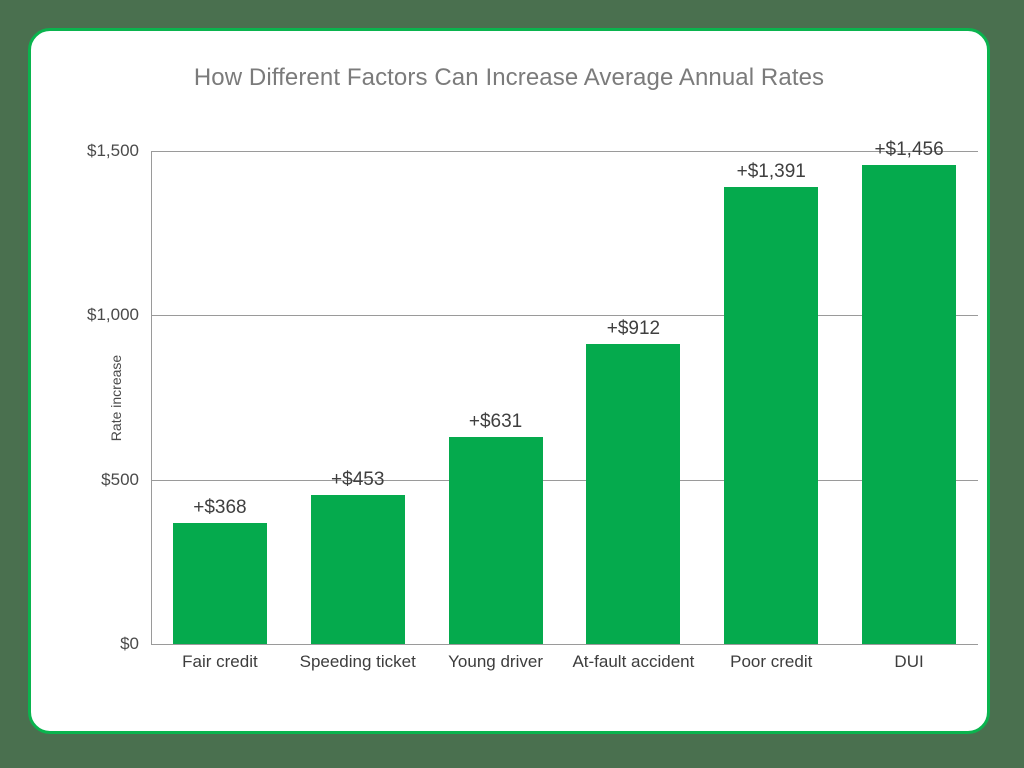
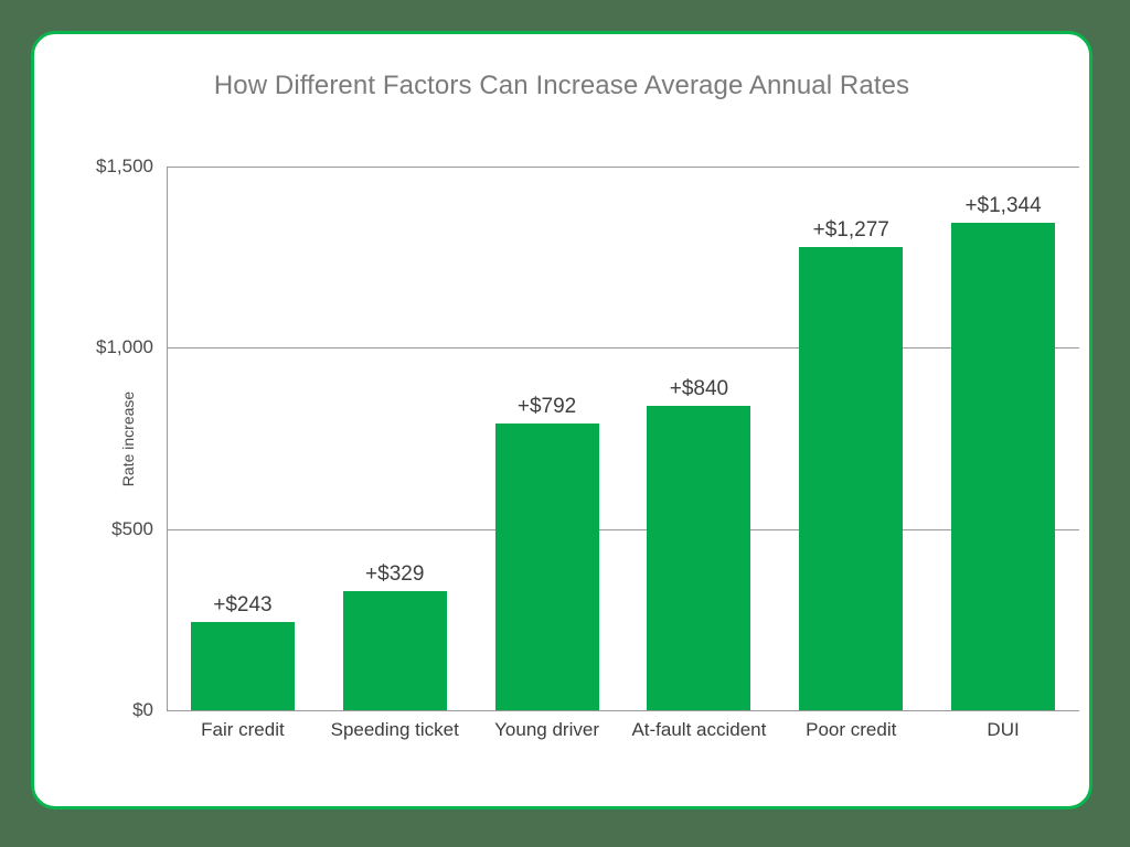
Fair credit: +$368 -> +$243
Speeding ticket: +$453 -> +$329
Young driver: +$631 -> +$792
At-fault accident: +$912 -> +$840
Poor credit: +$1,391 -> +$1,277
DUI: +$1,456 -> +$1,344
